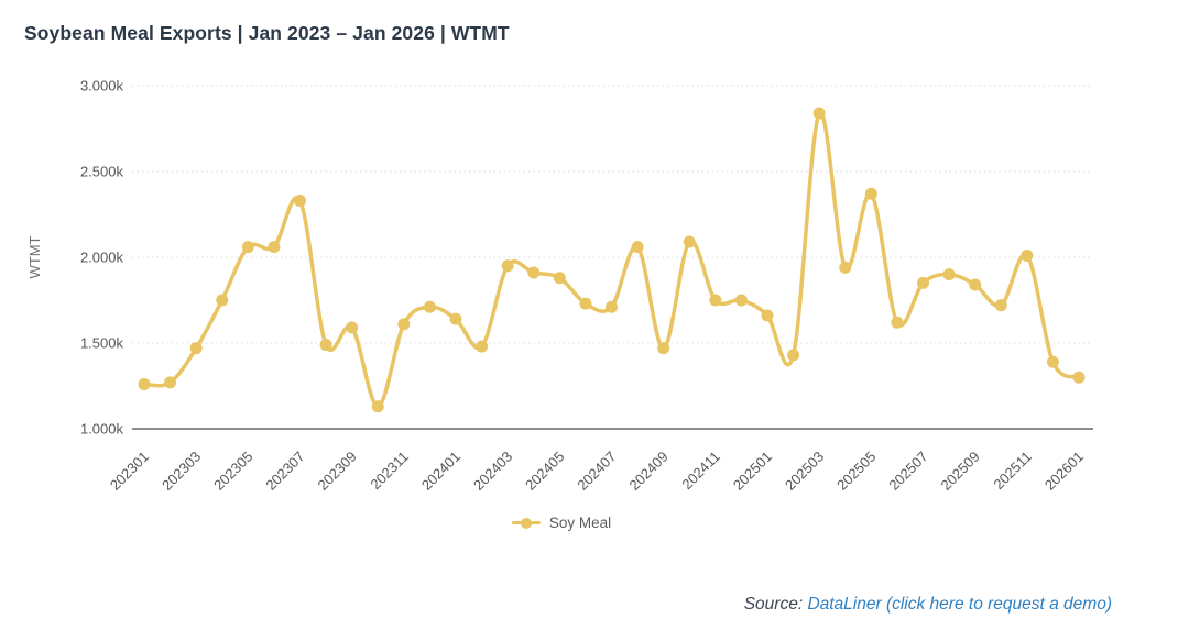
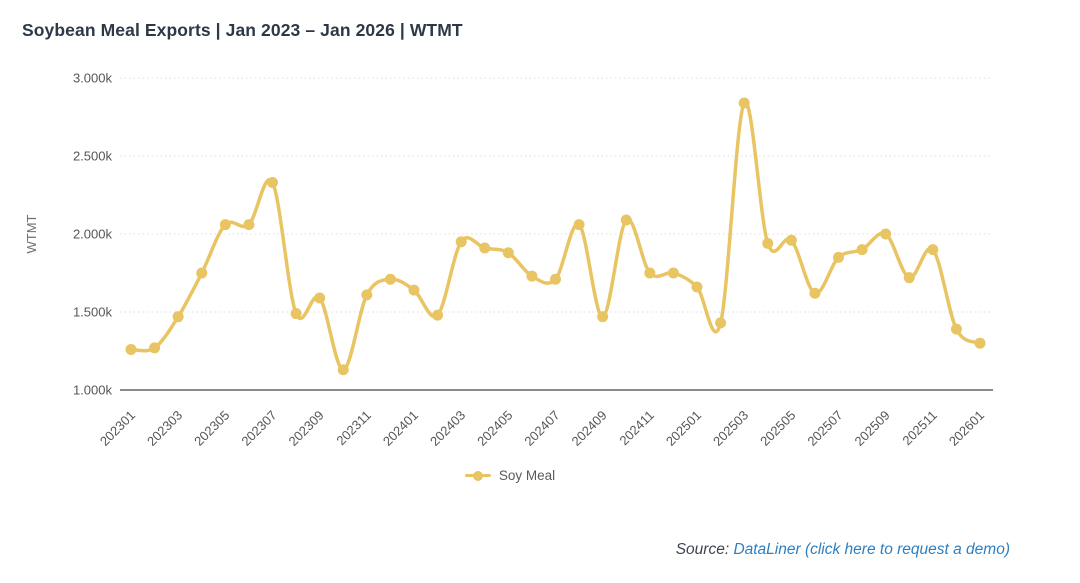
202505: 2.37k -> 1.96k
202509: 1.84k -> 2.00k
202511: 2.01k -> 1.90k
